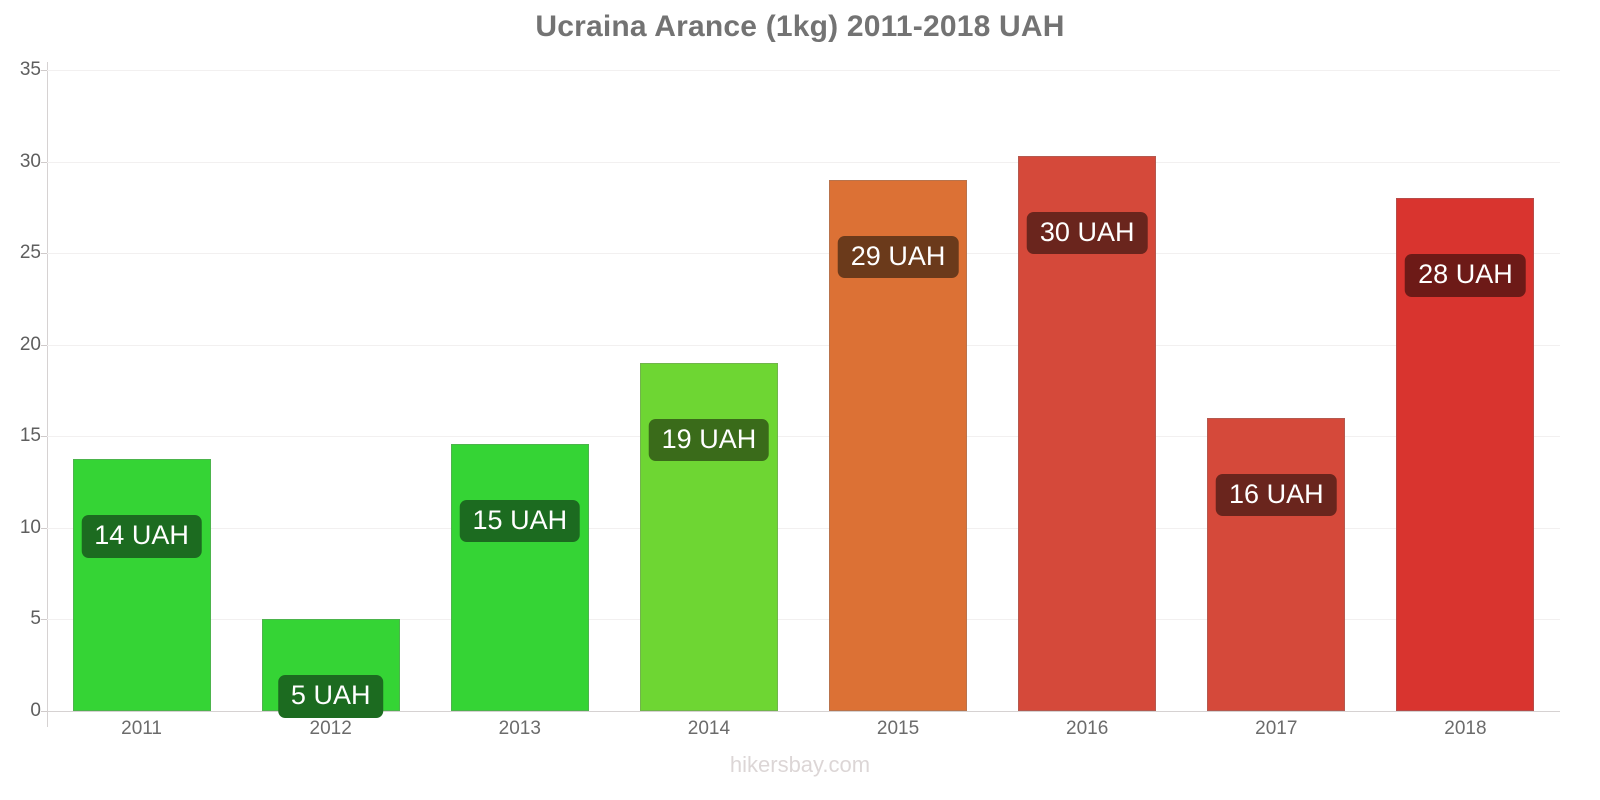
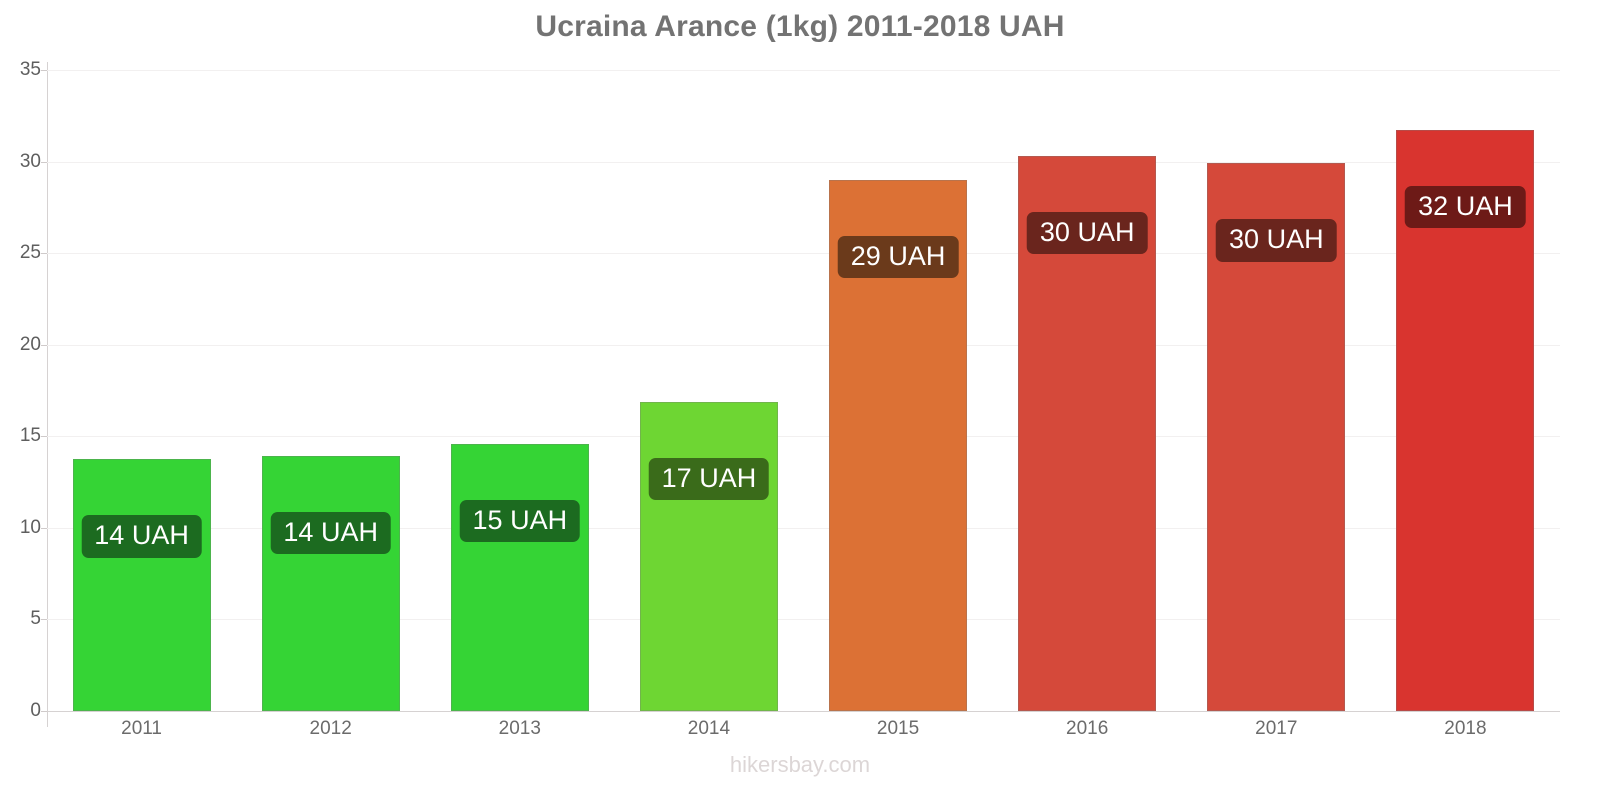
2012: 5 -> 14
2014: 19 -> 17
2017: 16 -> 30
2018: 28 -> 32
